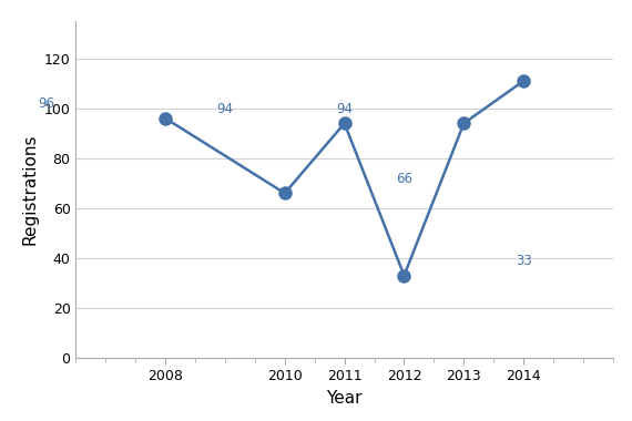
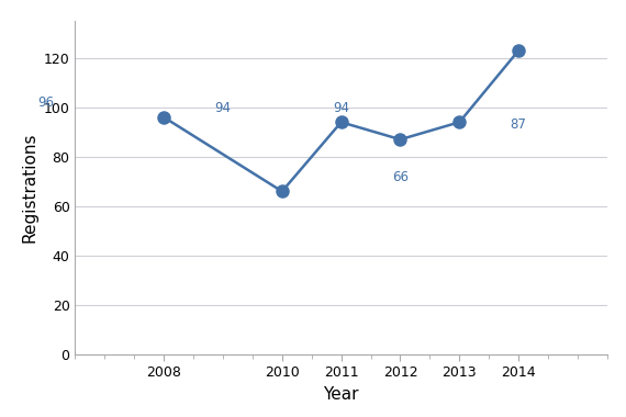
2012: 33 -> 87
2014: 111 -> 123
